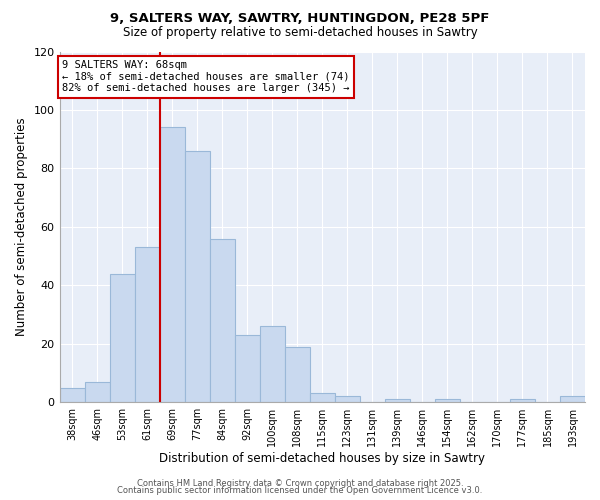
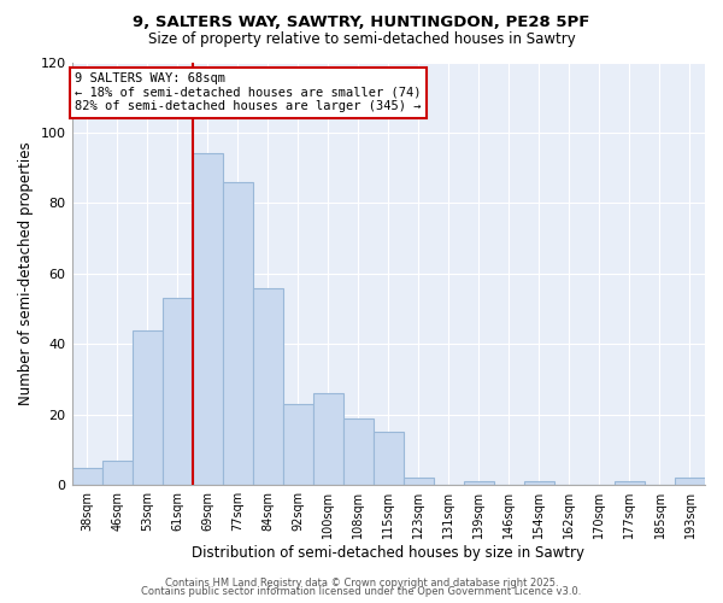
115sqm: 3 -> 15
